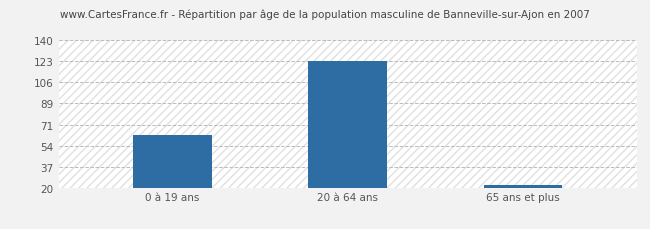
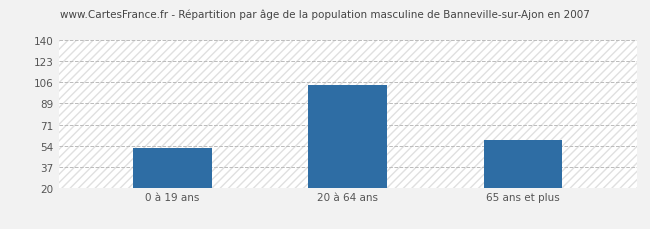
0 à 19 ans: 63 -> 52
20 à 64 ans: 123 -> 104
65 ans et plus: 22 -> 59
